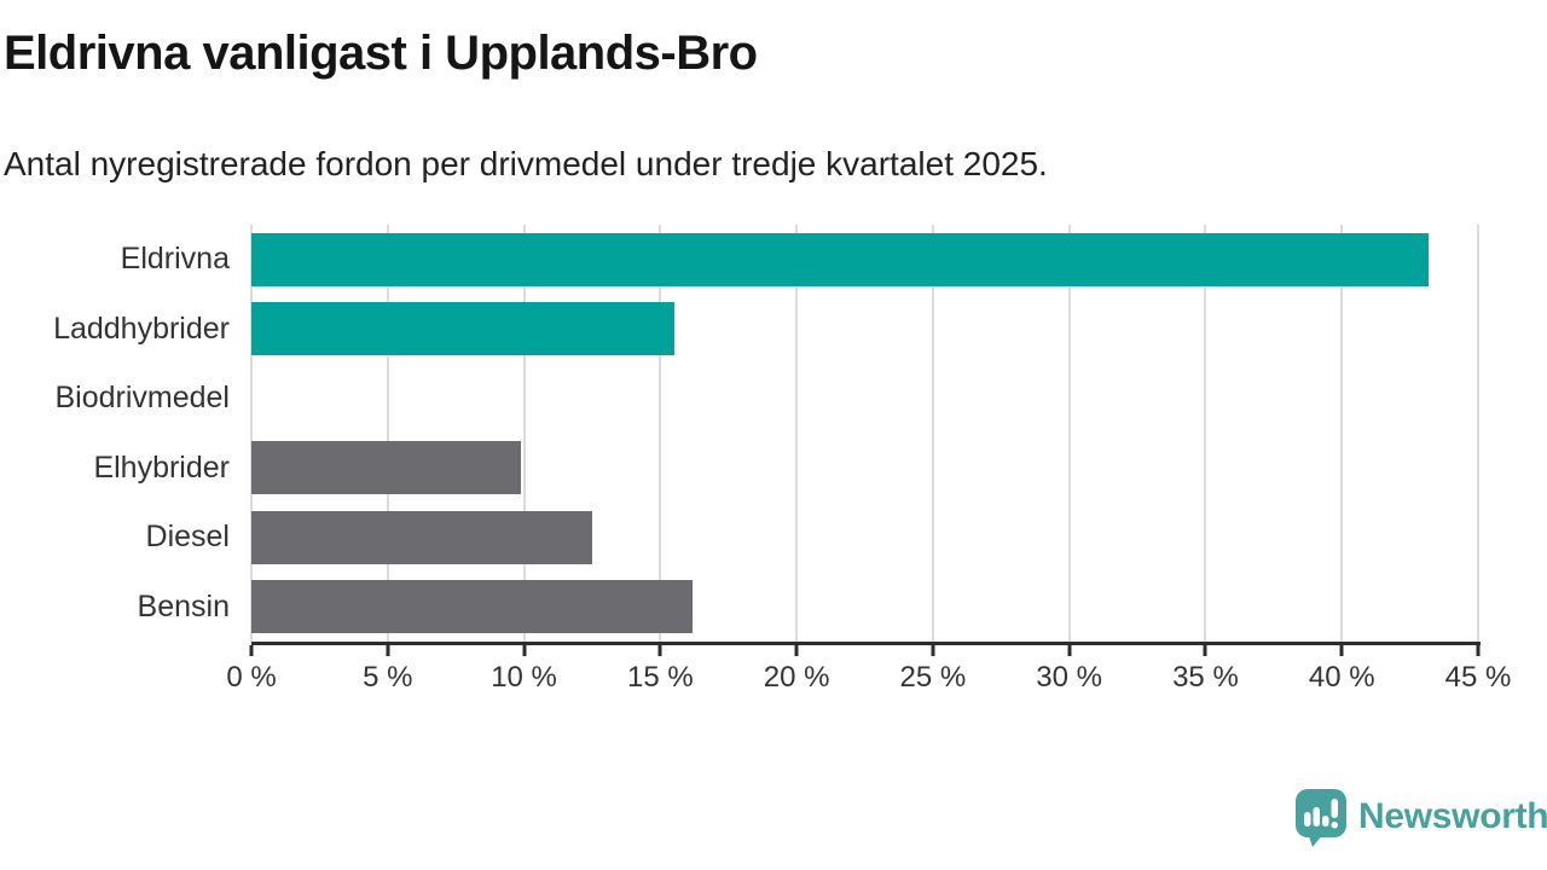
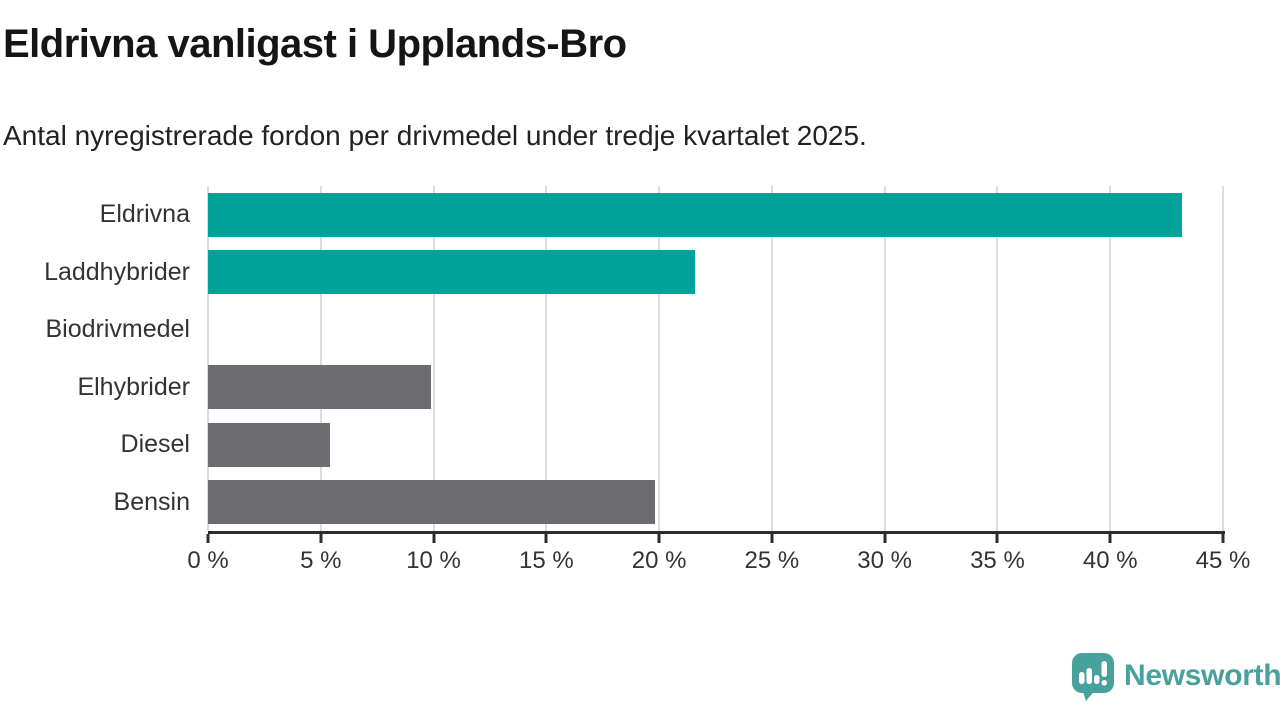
Laddhybrider: 15.5% -> 21.6%
Diesel: 12.5% -> 5.4%
Bensin: 16.2% -> 19.8%
